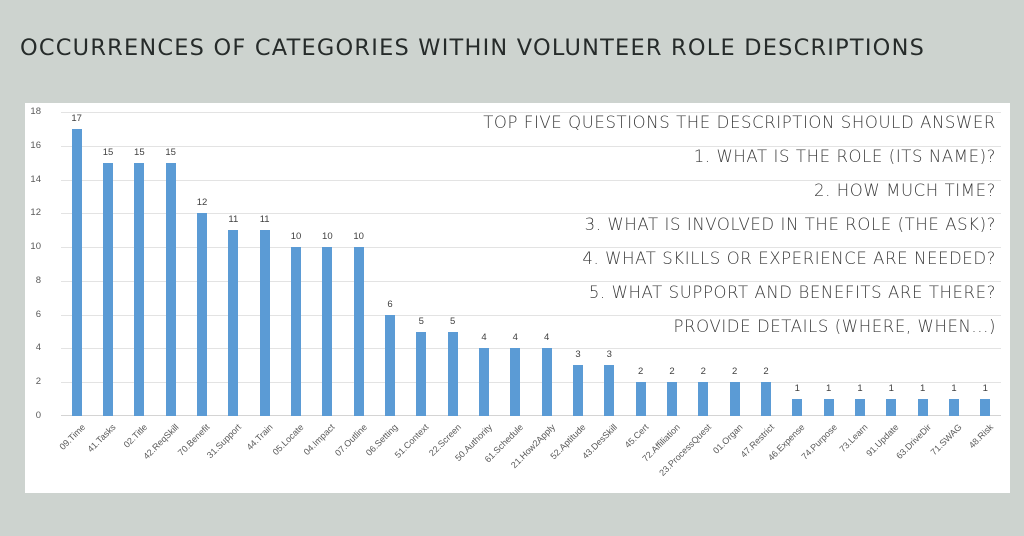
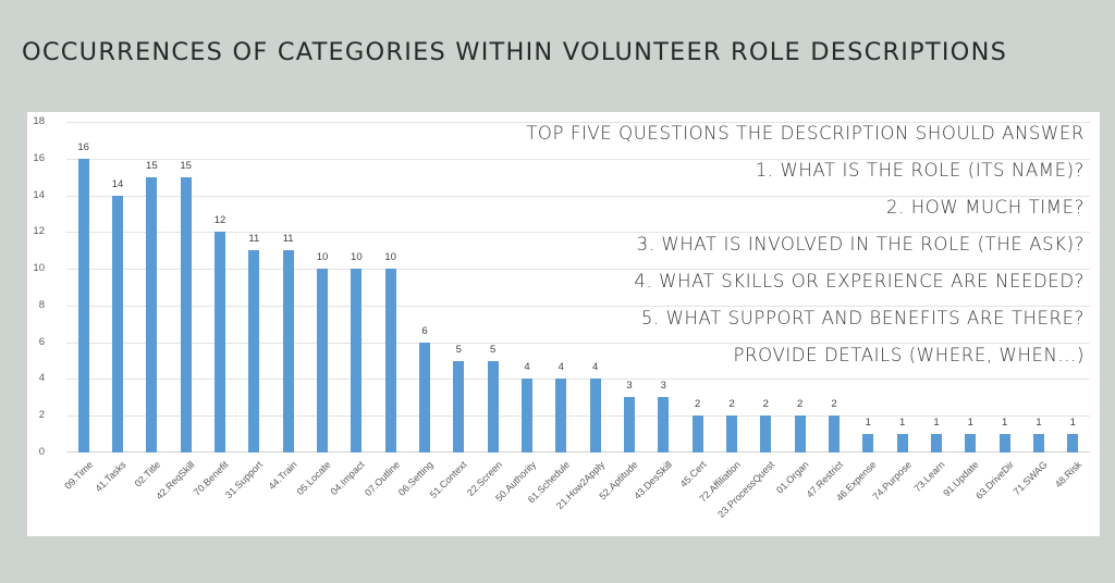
09.Time: 17 -> 16
41.Tasks: 15 -> 14
